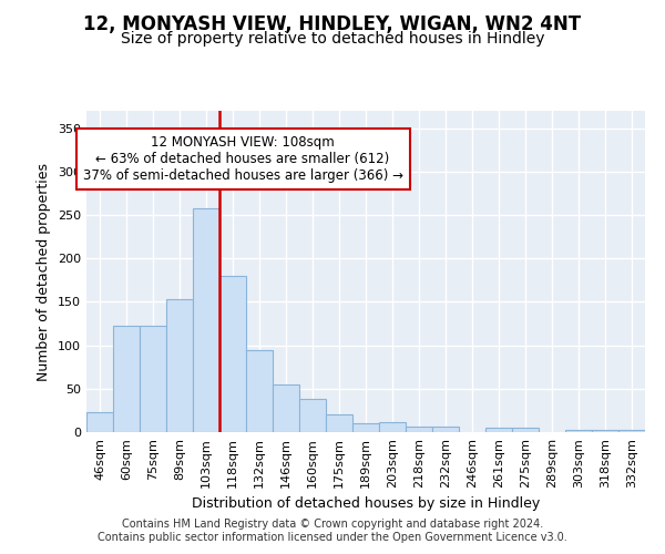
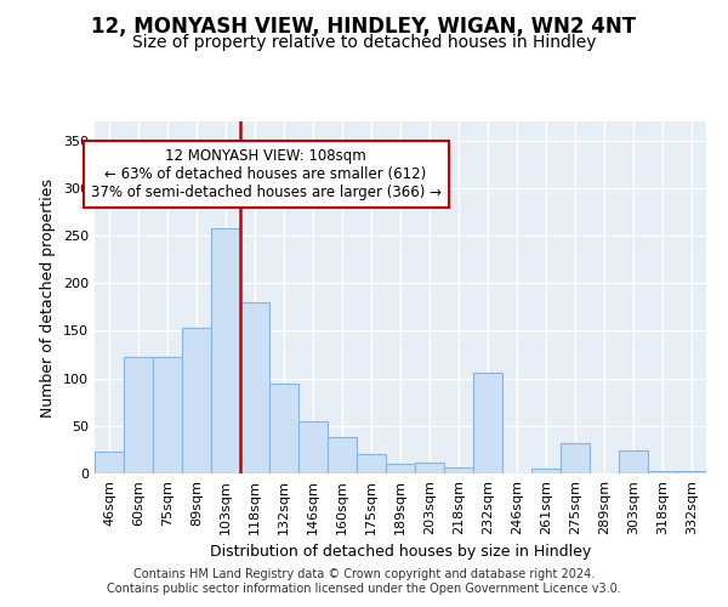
232sqm: 6 -> 106
275sqm: 5 -> 32
303sqm: 3 -> 24
